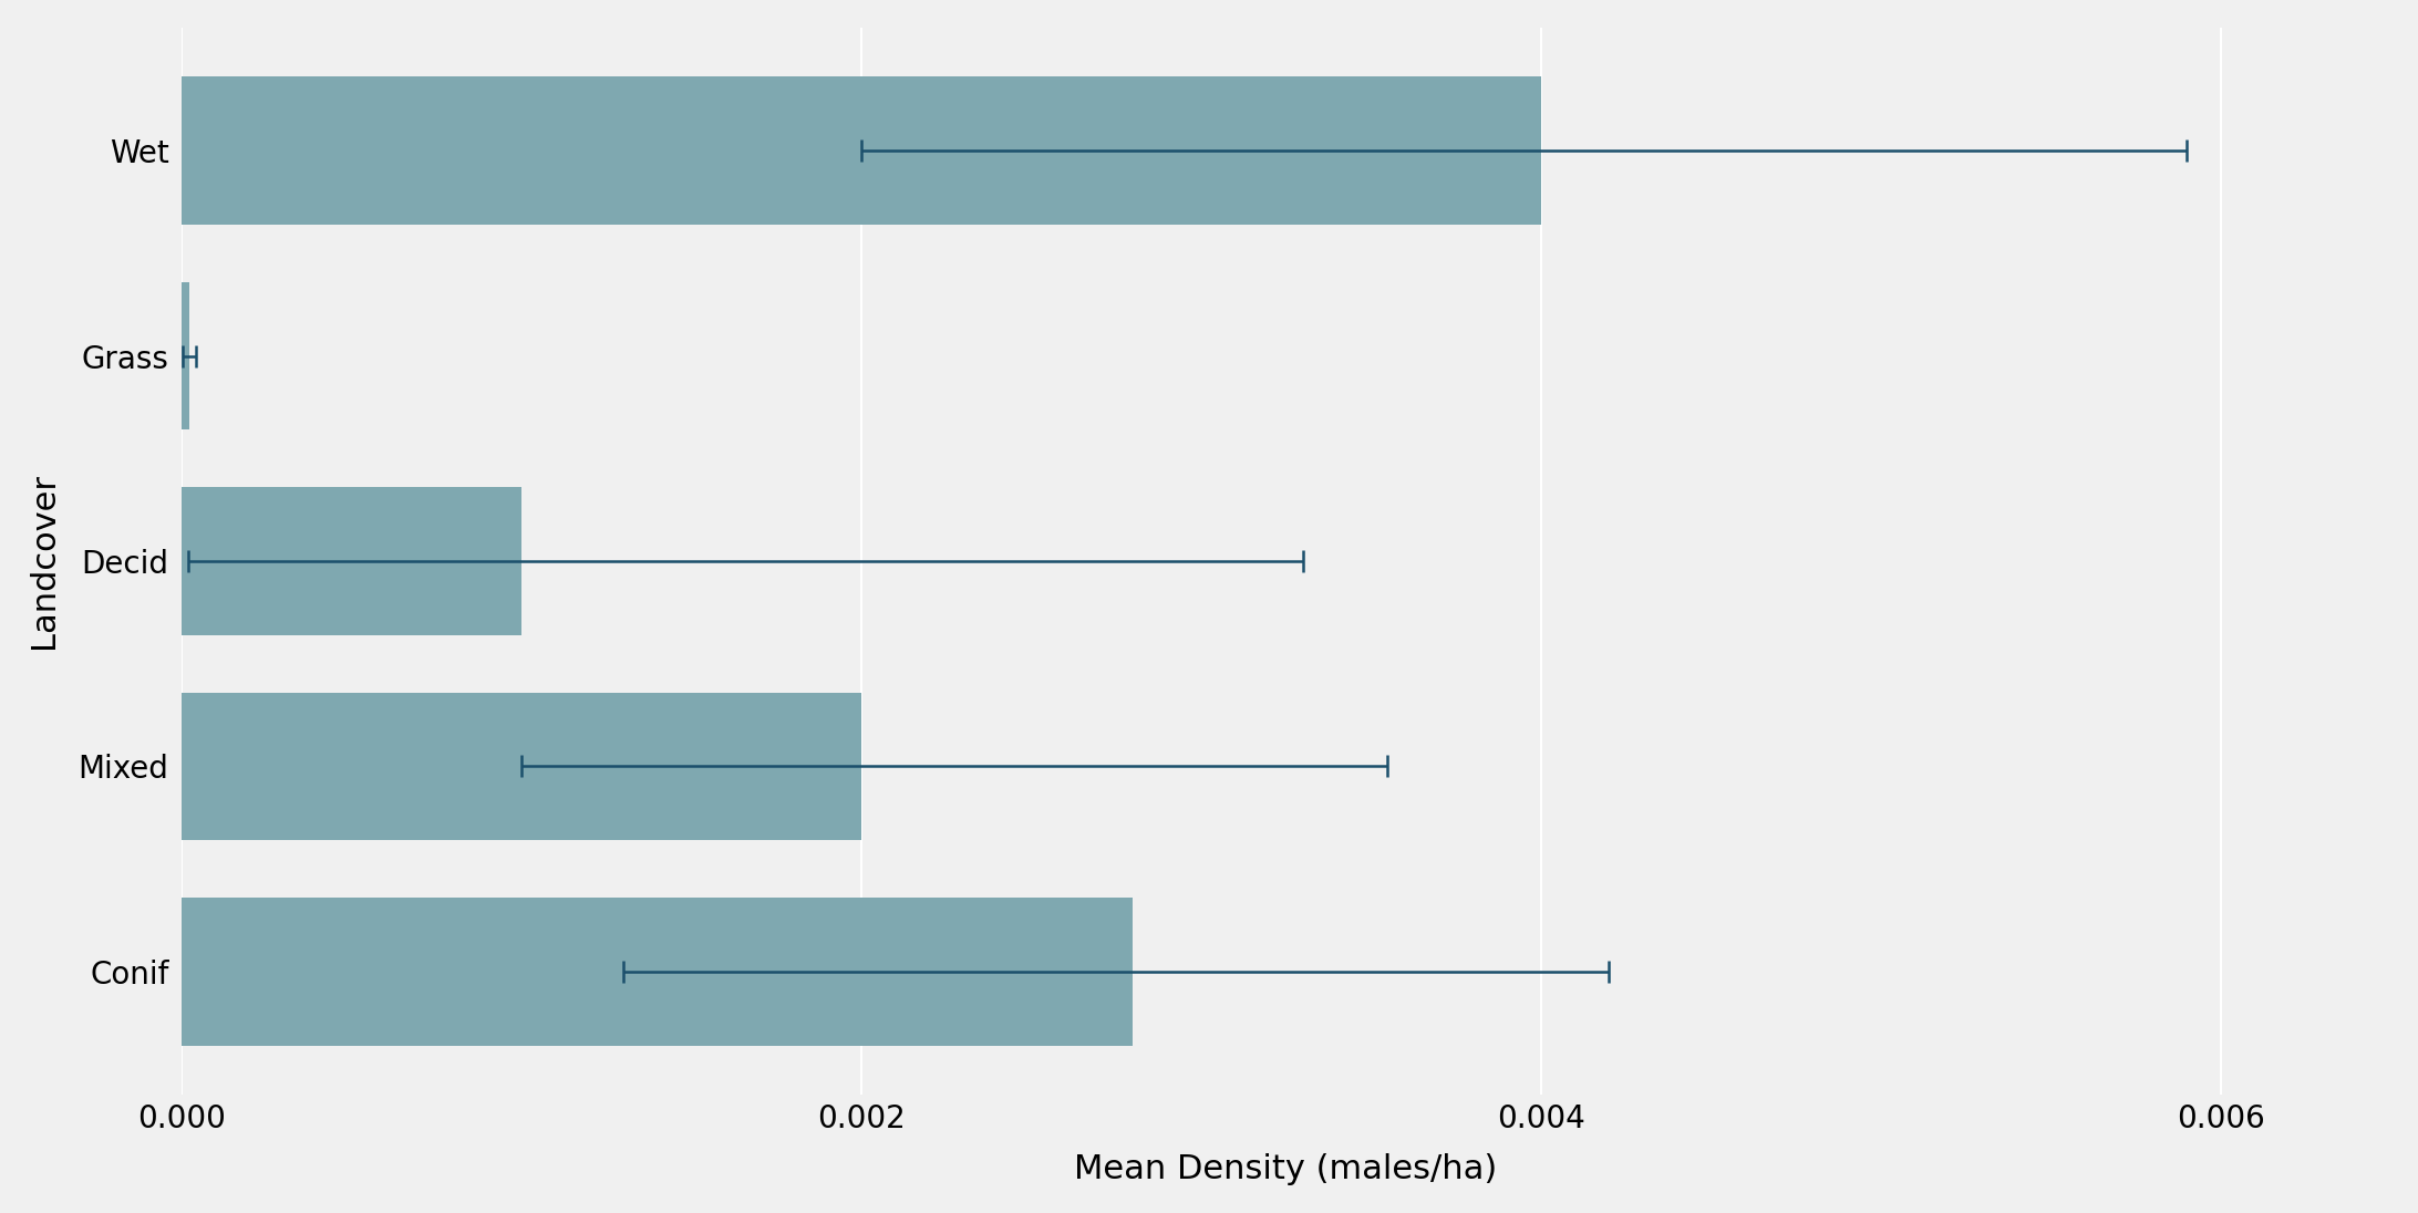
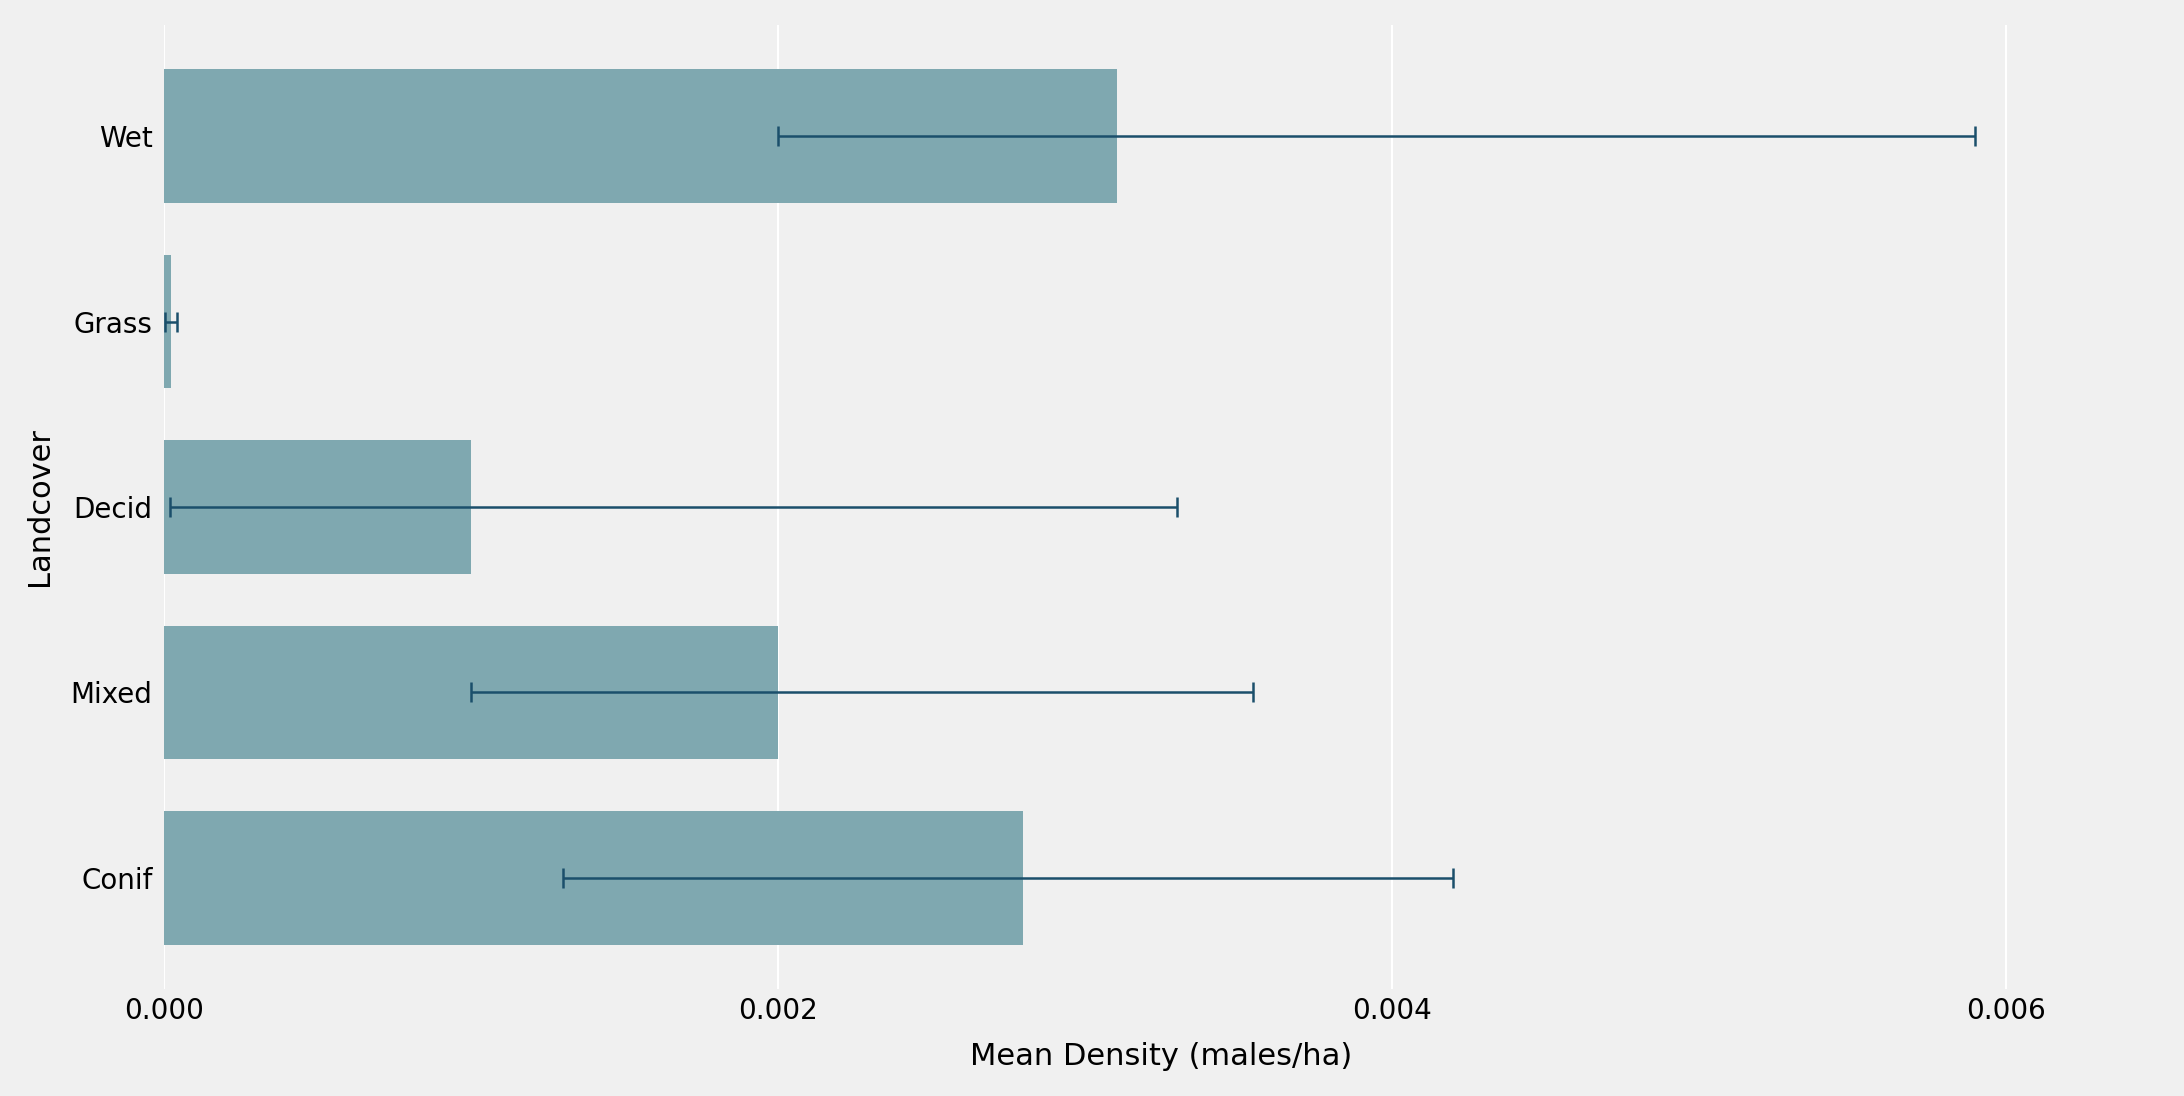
Wet: 0.004000 -> 0.003105
